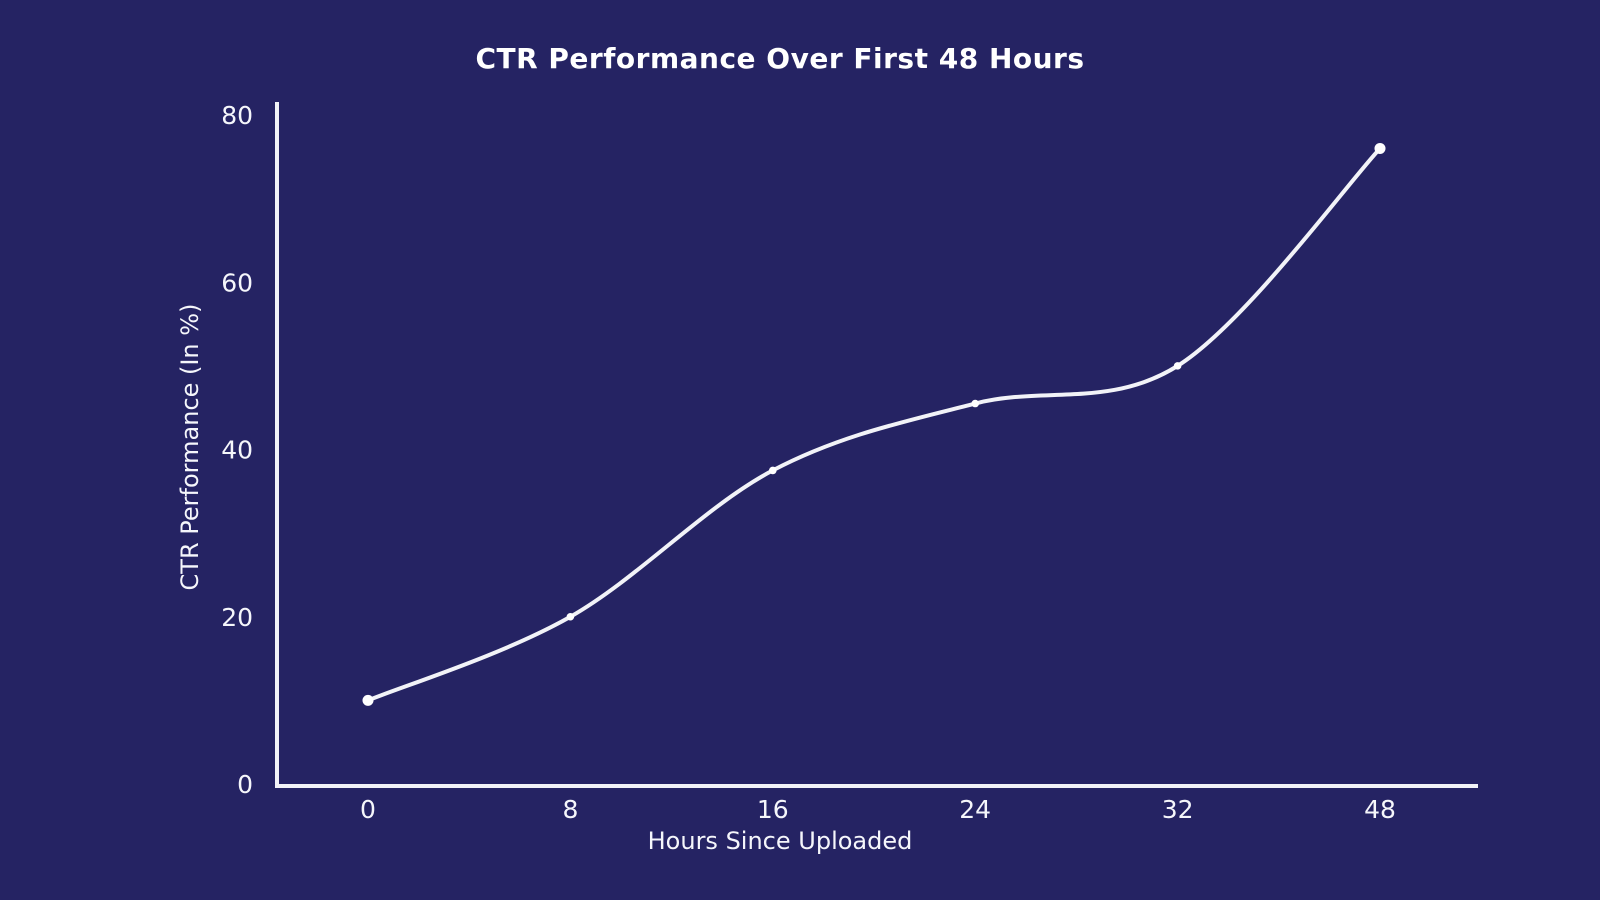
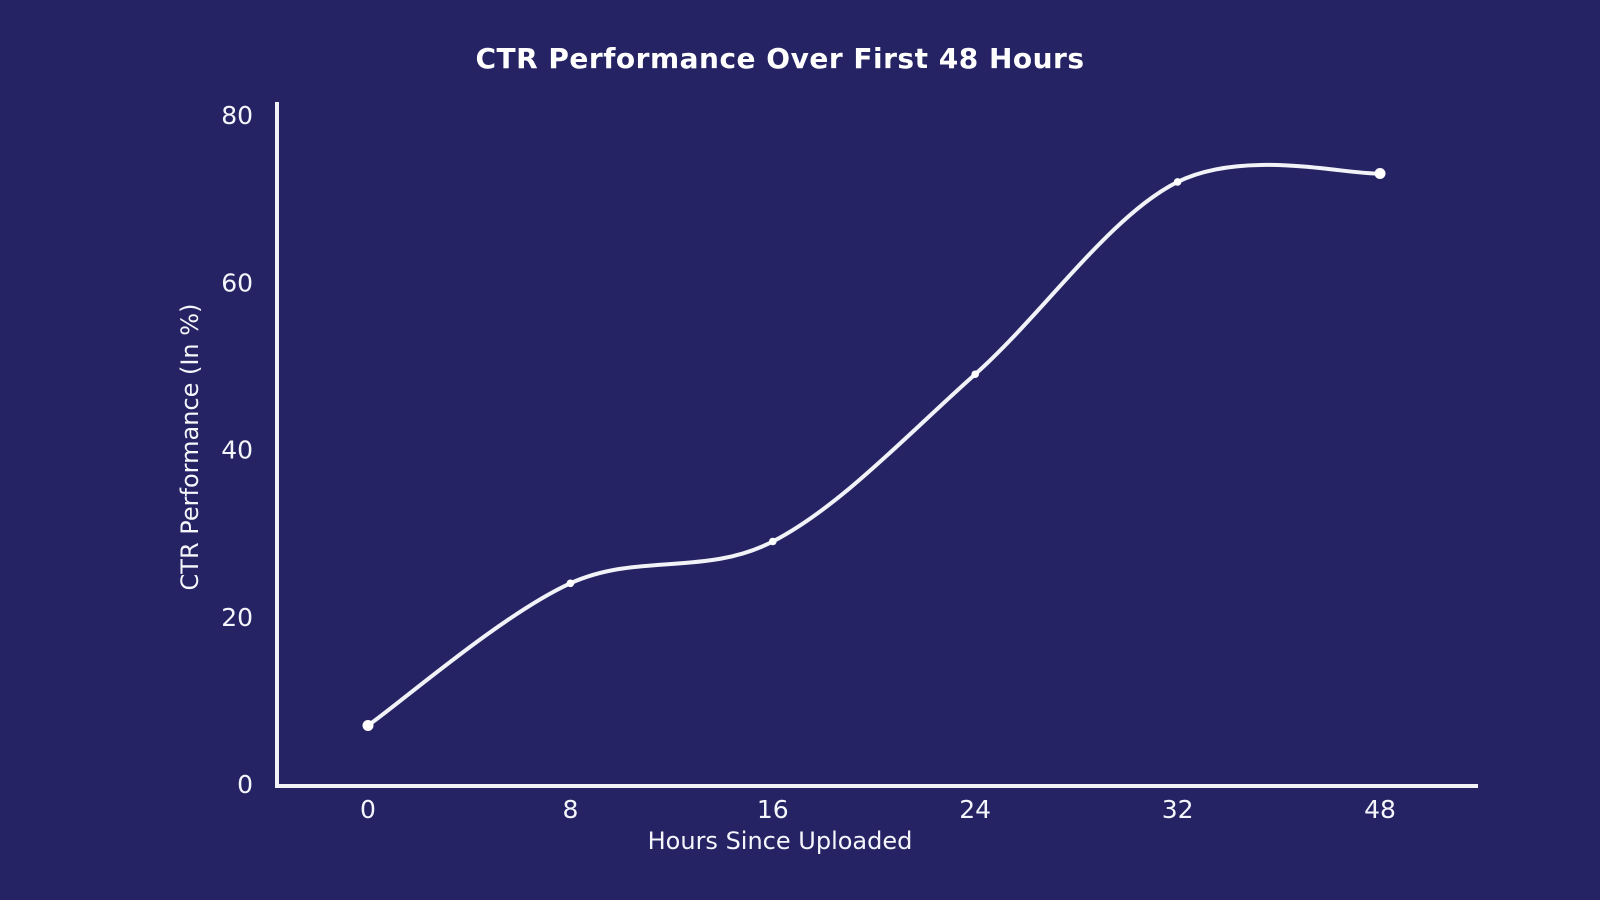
0: 10 -> 7
8: 20 -> 24
16: 38 -> 29
24: 46 -> 49
32: 50 -> 72
48: 76 -> 73
